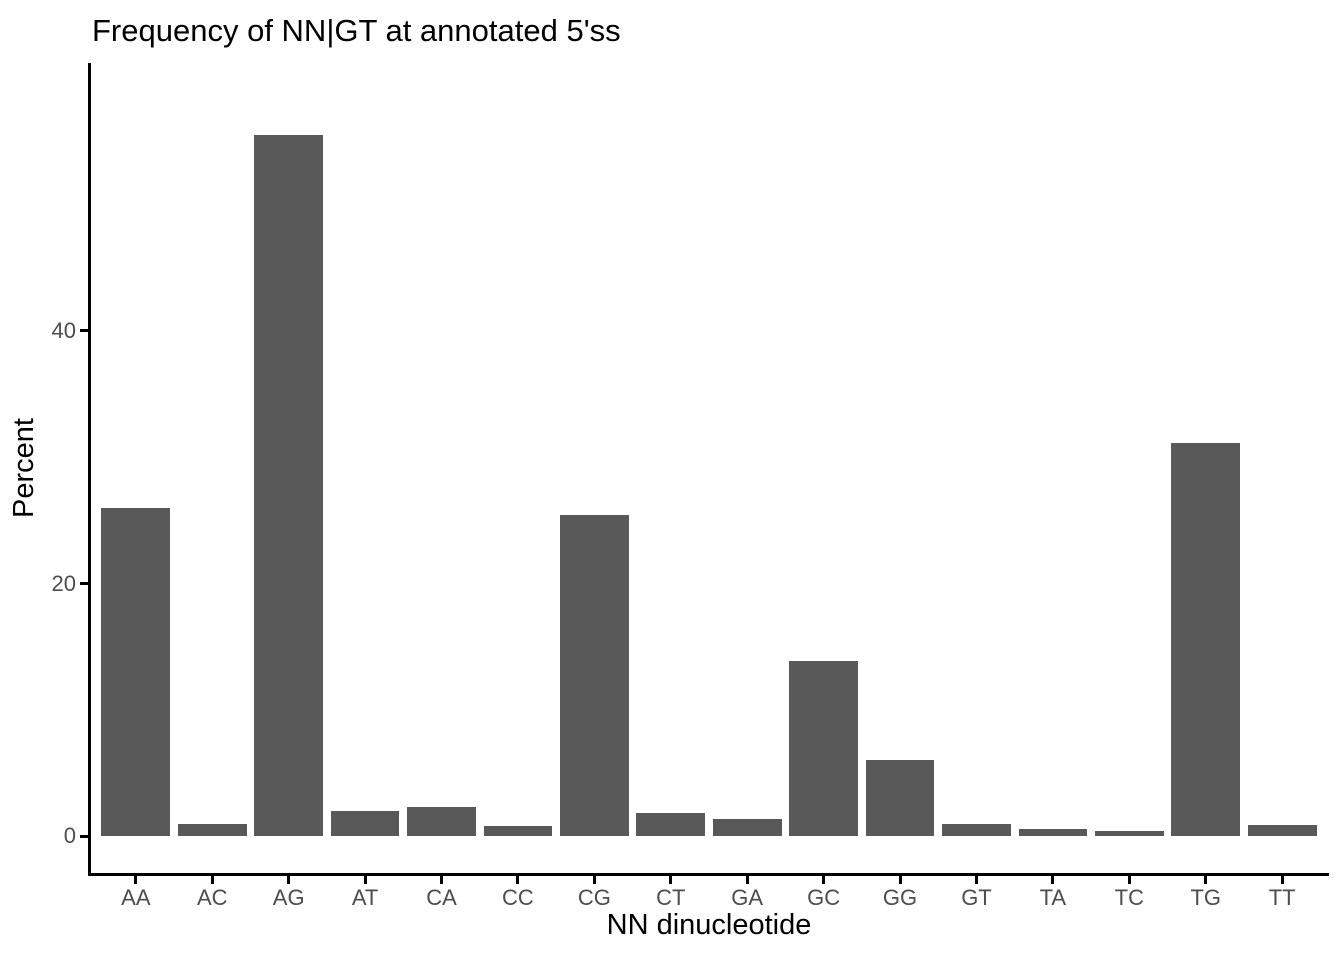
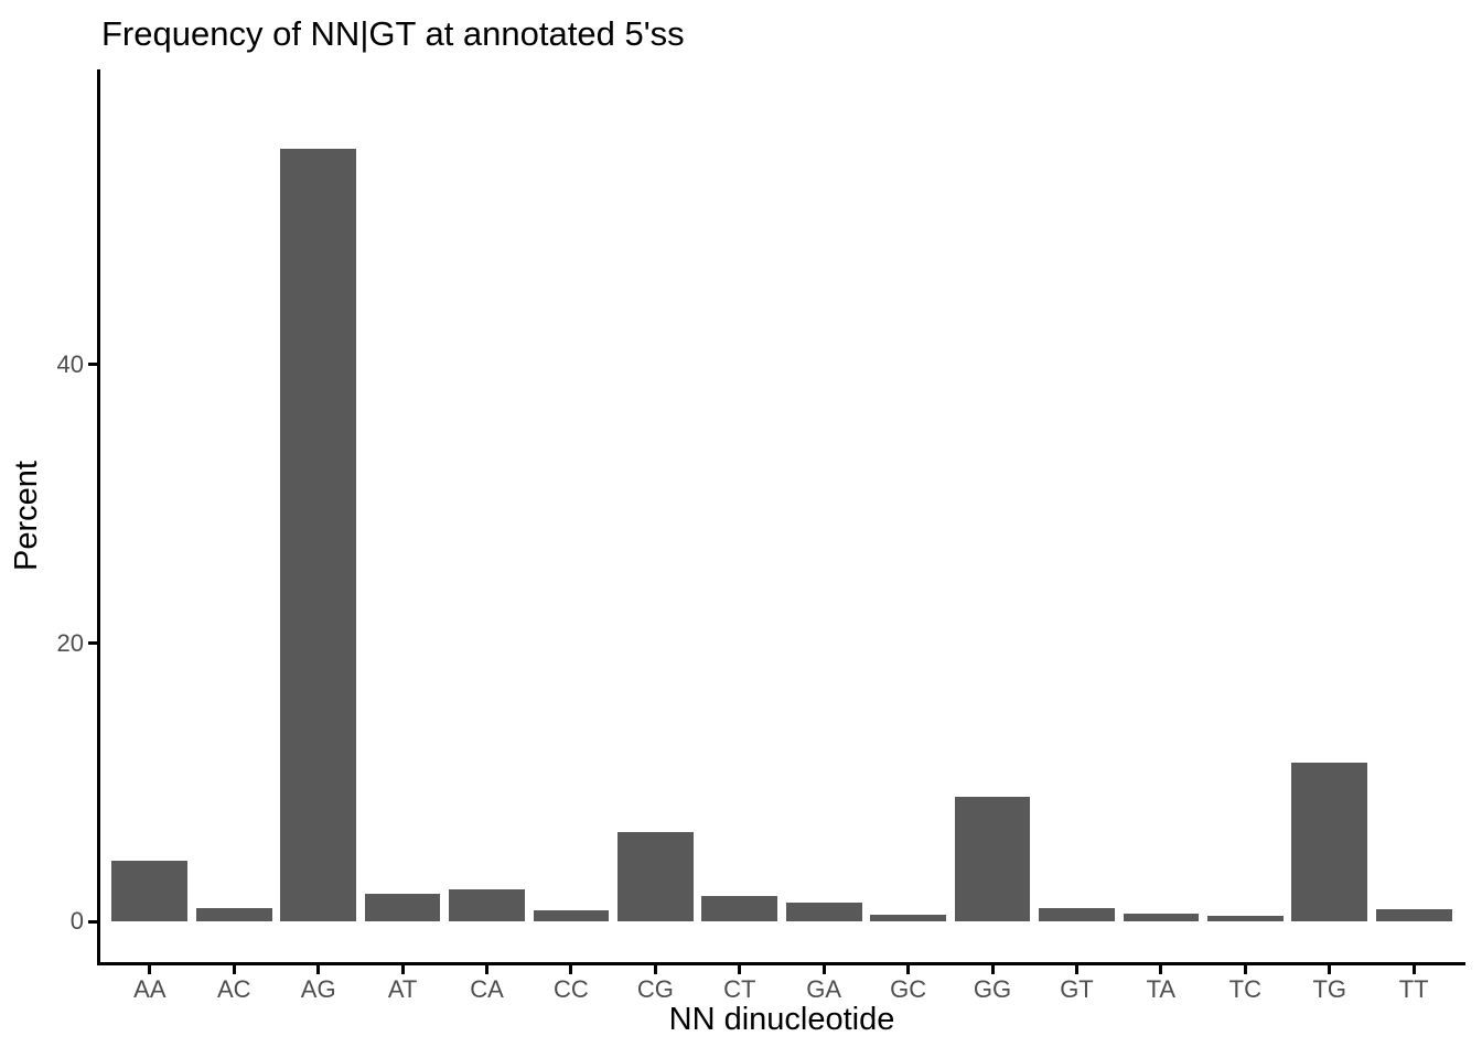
AA: 26.0 -> 4.4
CG: 25.4 -> 6.4
GC: 13.9 -> 0.5
GG: 6.0 -> 9.0
TG: 31.1 -> 11.4
